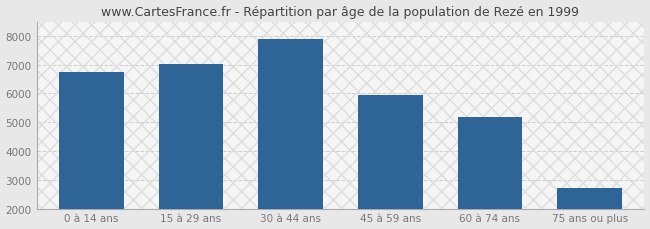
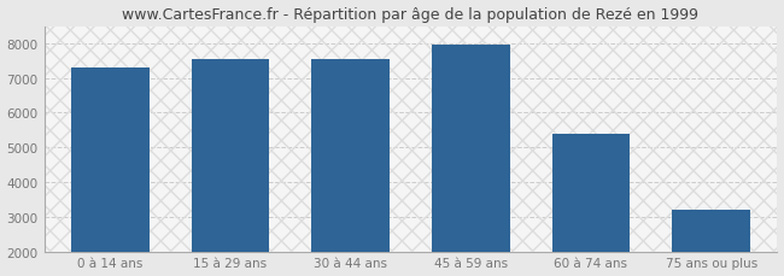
0 à 14 ans: 6750 -> 7300
15 à 29 ans: 7040 -> 7550
30 à 44 ans: 7880 -> 7550
45 à 59 ans: 5960 -> 7950
60 à 74 ans: 5190 -> 5400
75 ans ou plus: 2710 -> 3200
